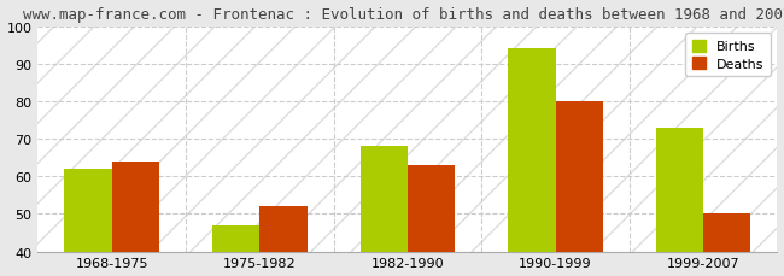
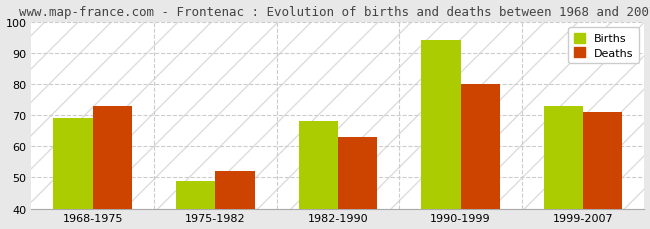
Births/1968-1975: 62 -> 69
Deaths/1968-1975: 64 -> 73
Births/1975-1982: 47 -> 49
Deaths/1999-2007: 50 -> 71
